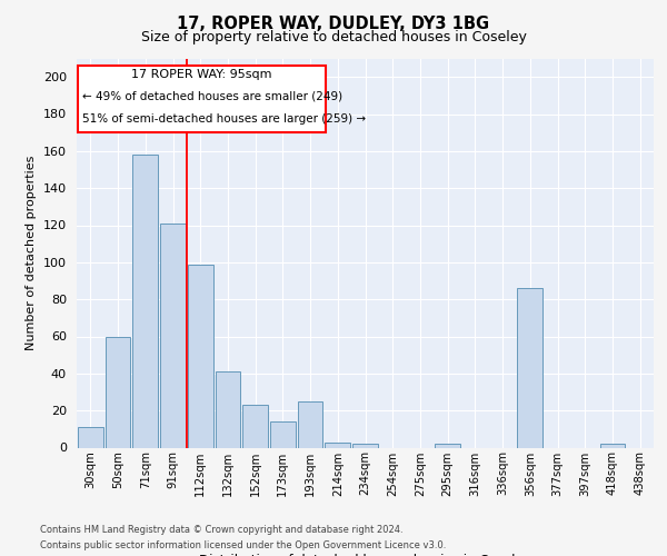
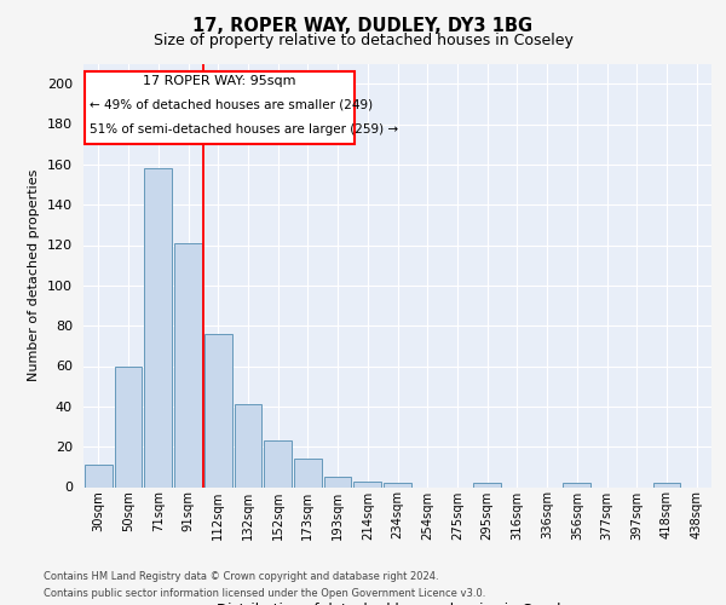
112sqm: 99 -> 76
193sqm: 25 -> 5
356sqm: 86 -> 2
